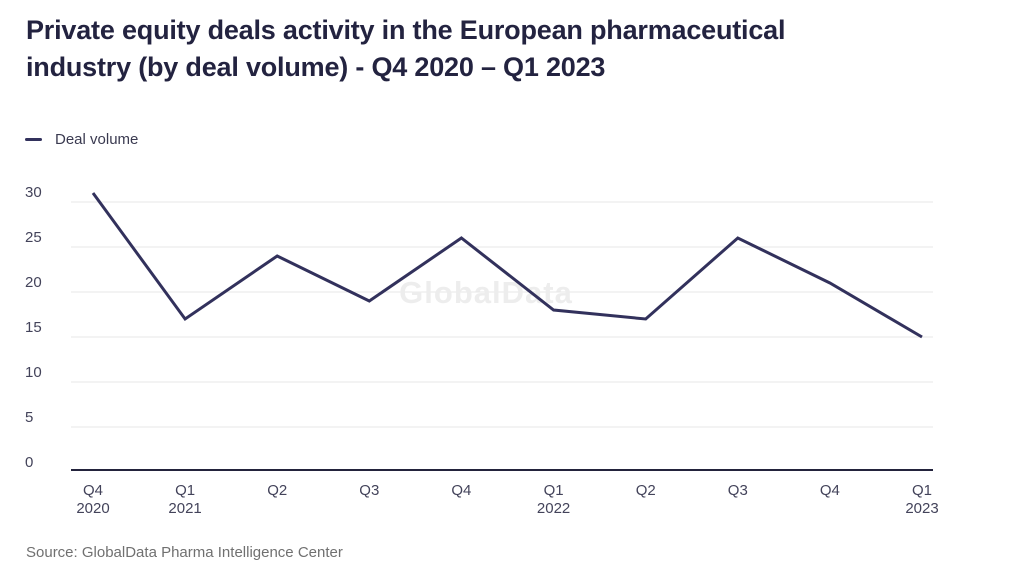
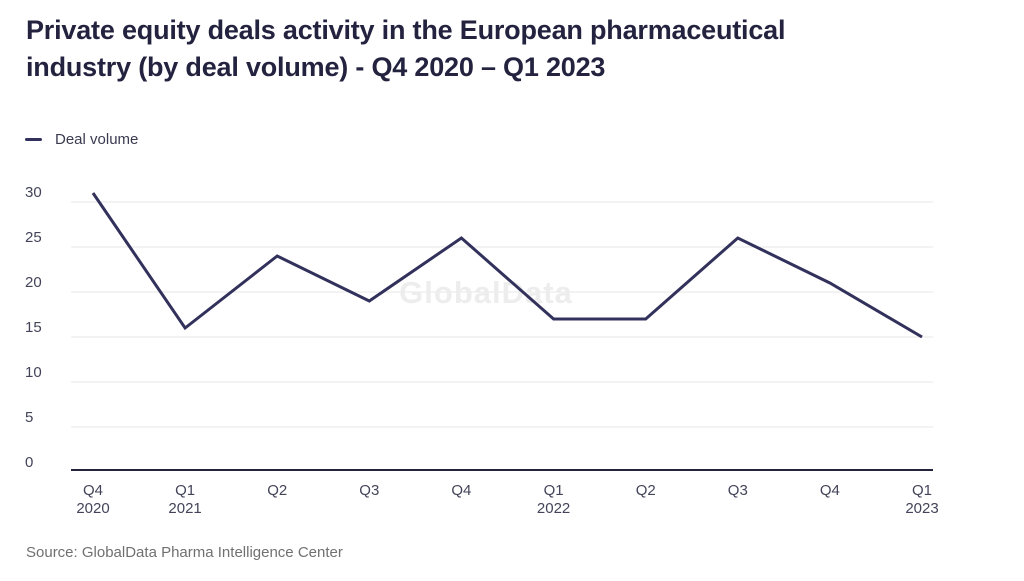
Q1 2021: 17 -> 16
Q1 2022: 18 -> 17
